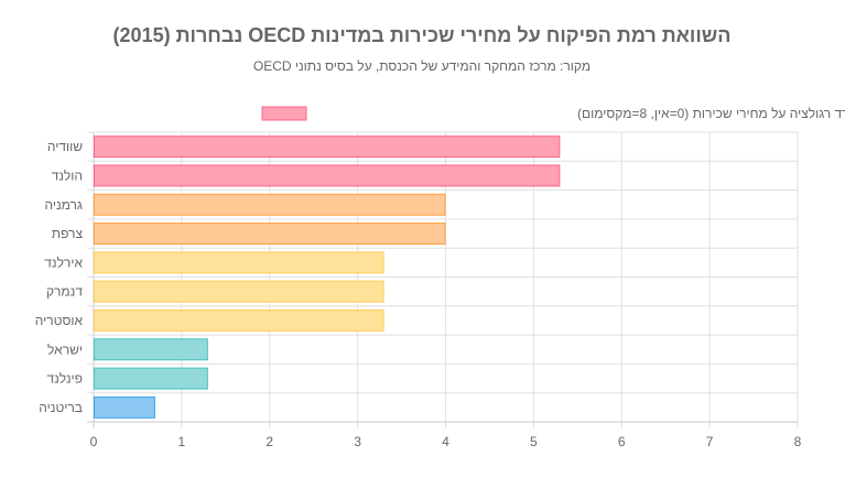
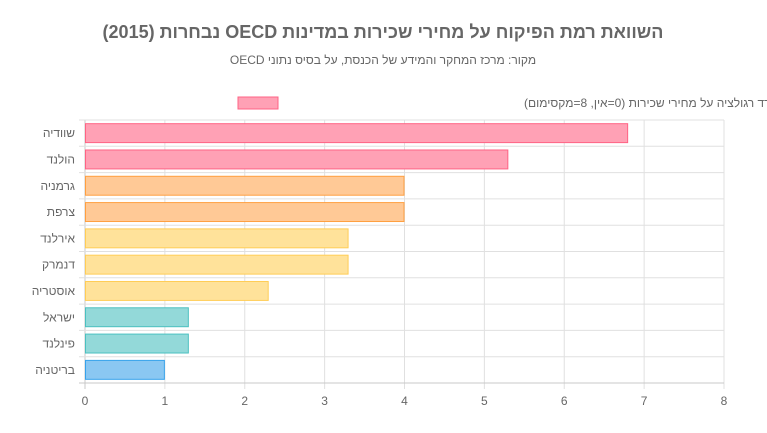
שוודיה: 5.3 -> 6.8
אוסטריה: 3.3 -> 2.3
בריטניה: 0.7 -> 1.0
